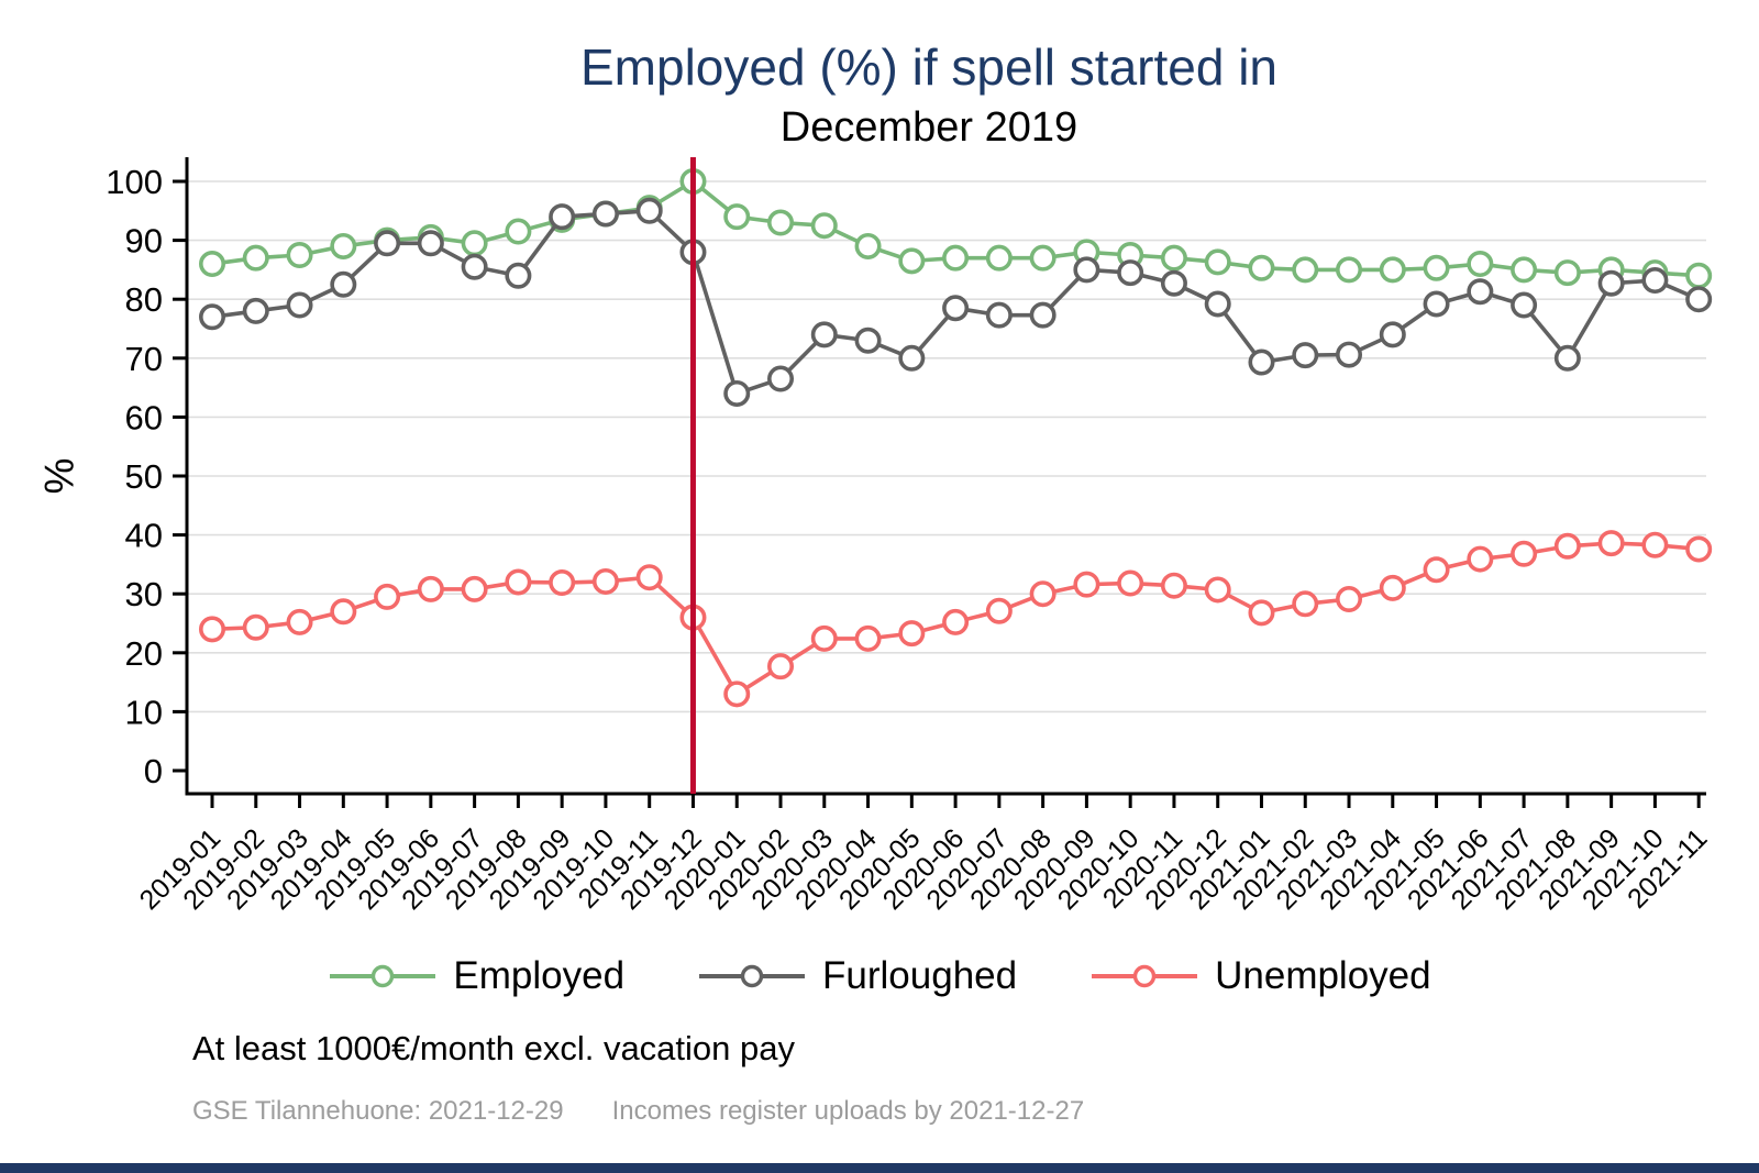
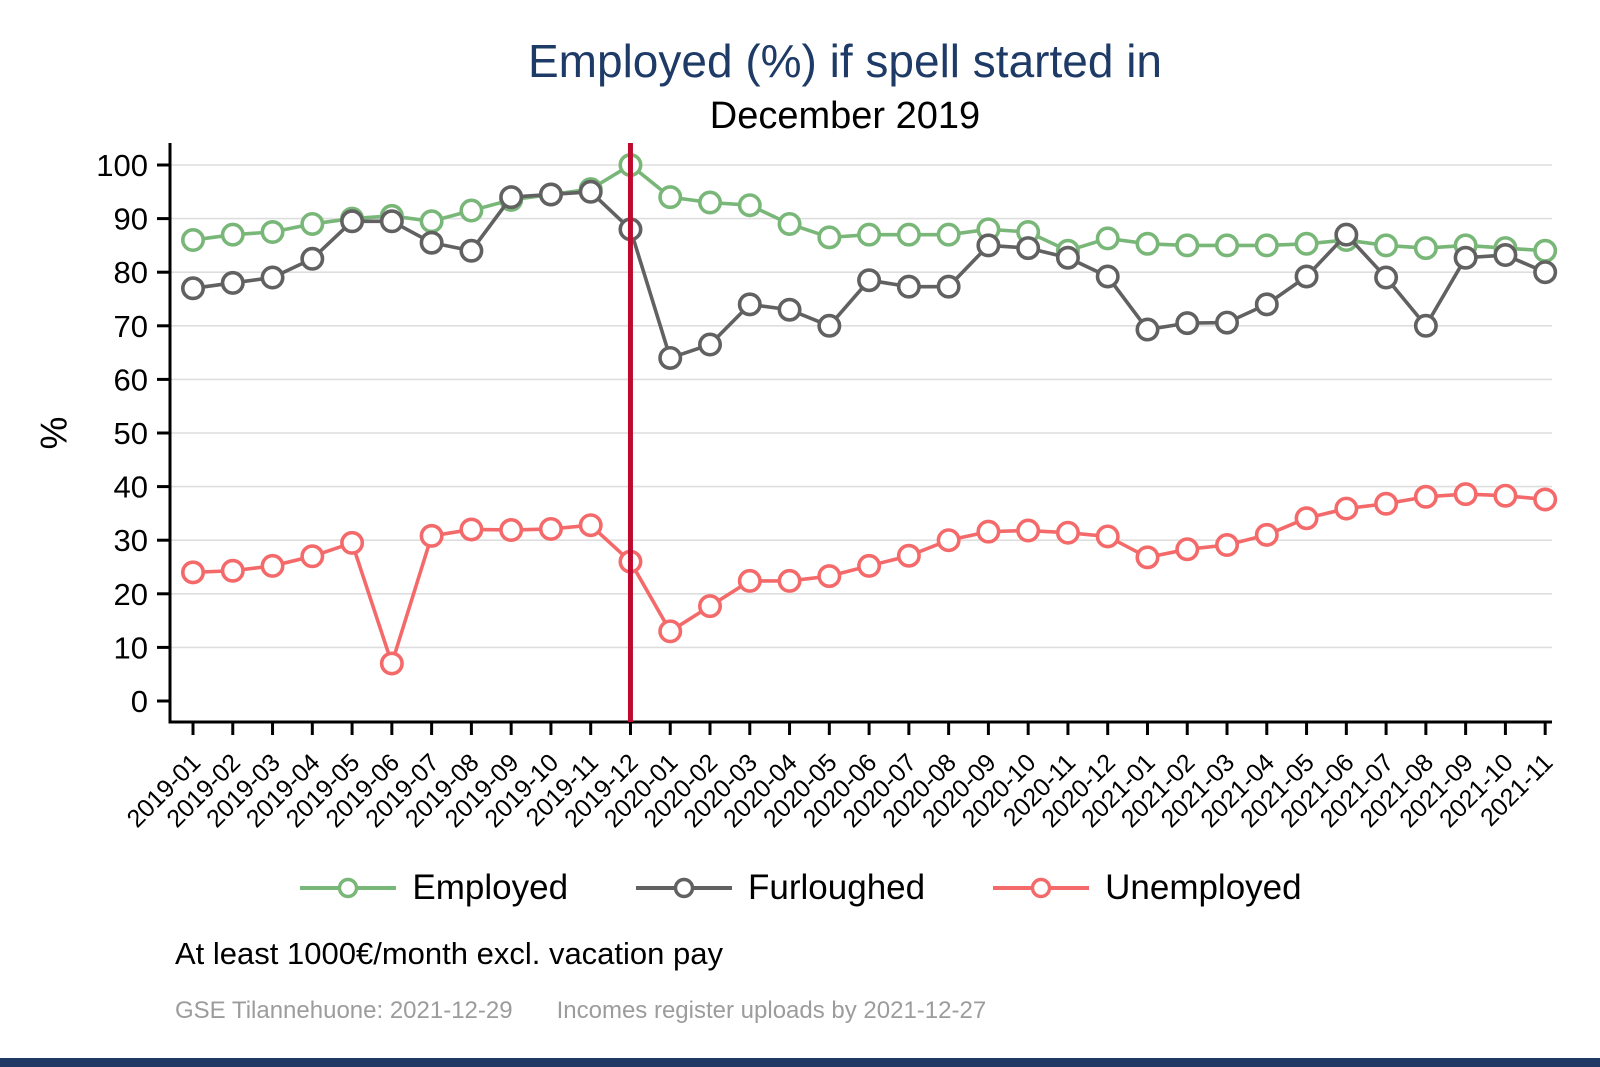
Unemployed/2019-06: 31 -> 7
Employed/2020-11: 87 -> 84
Furloughed/2021-06: 81 -> 87
